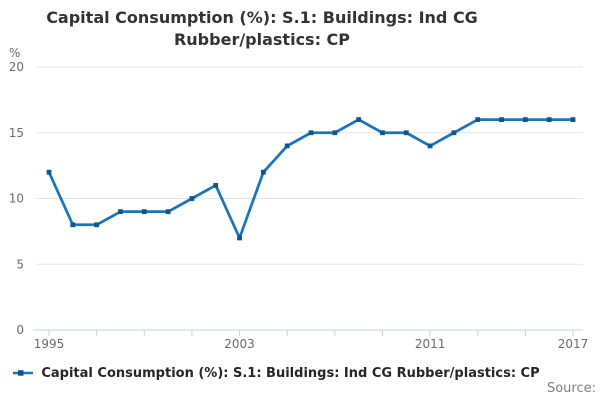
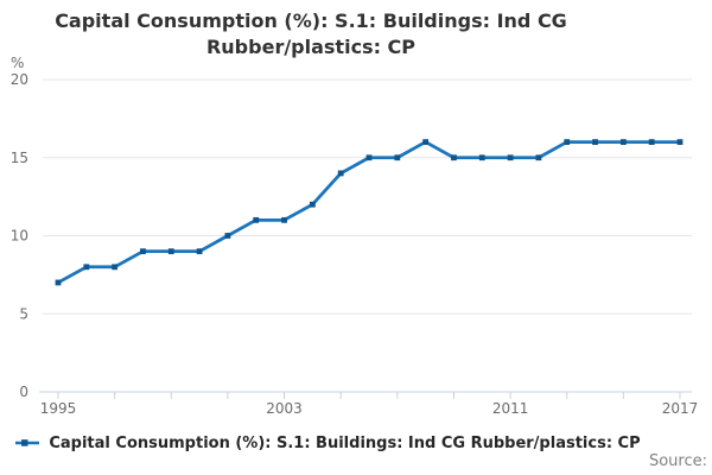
1995: 12 -> 7
2003: 7 -> 11
2011: 14 -> 15
